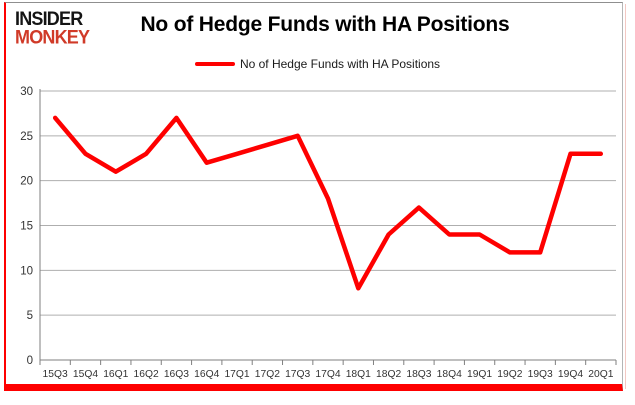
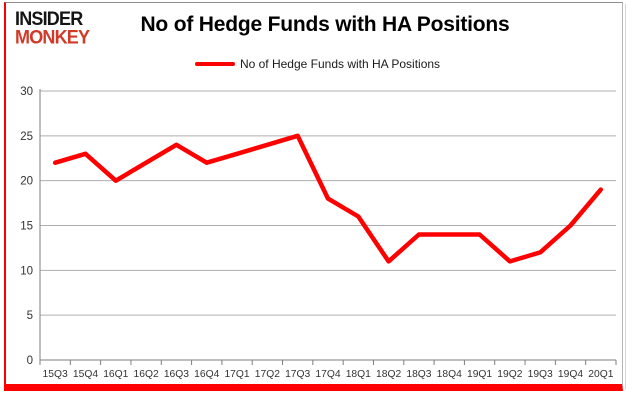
15Q3: 27 -> 22
16Q1: 21 -> 20
16Q2: 23 -> 22
16Q3: 27 -> 24
18Q1: 8 -> 16
18Q2: 14 -> 11
18Q3: 17 -> 14
19Q2: 12 -> 11
19Q4: 23 -> 15
20Q1: 23 -> 19
